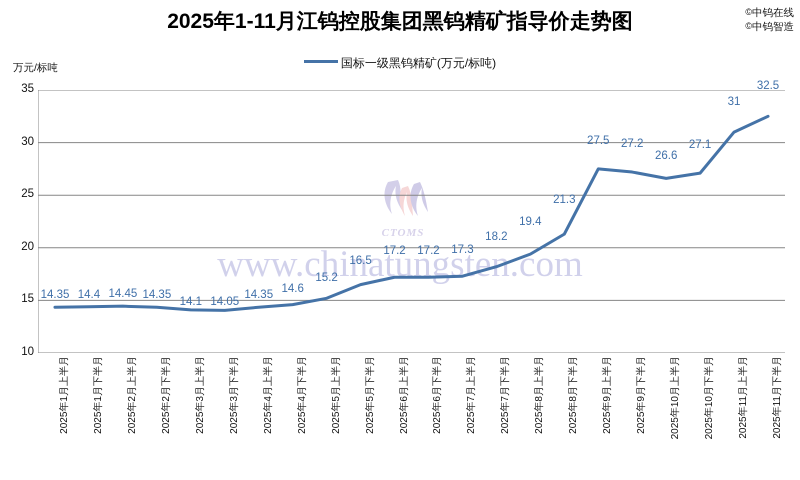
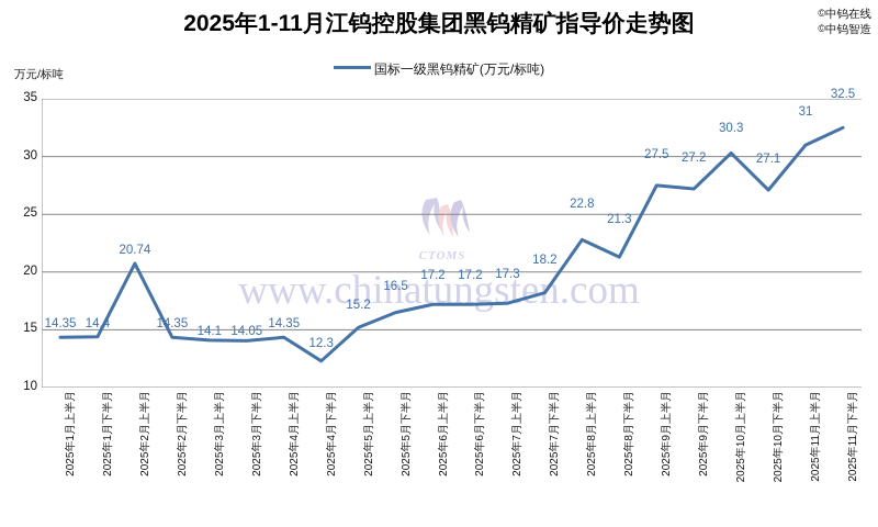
2025年2月上半月: 14.45 -> 20.74
2025年4月下半月: 14.6 -> 12.3
2025年8月上半月: 19.4 -> 22.8
2025年10月上半月: 26.6 -> 30.3
